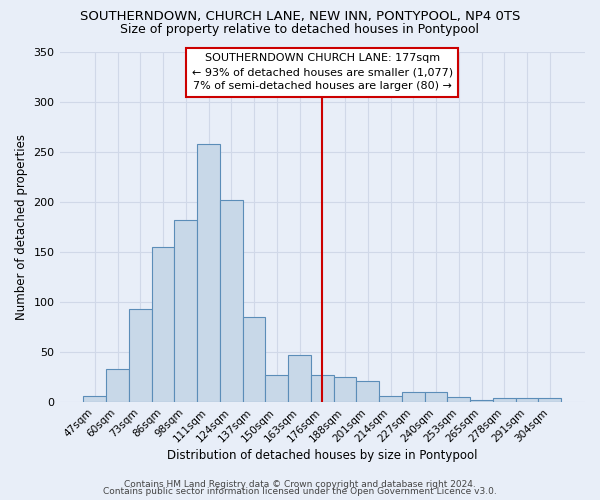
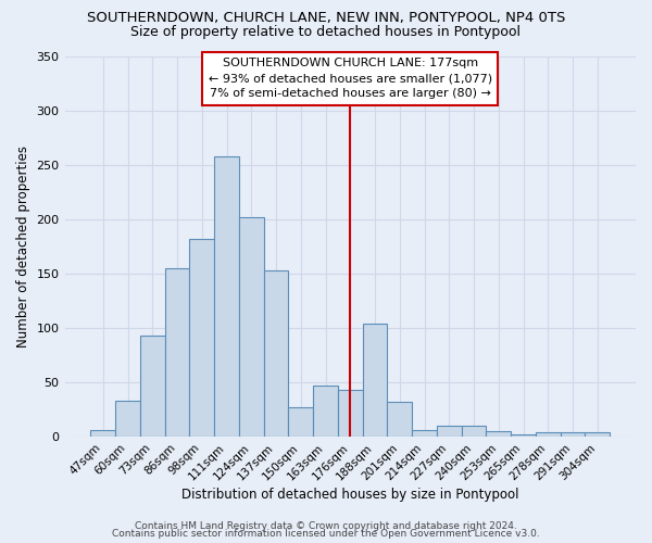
137sqm: 85 -> 153
176sqm: 27 -> 43
188sqm: 25 -> 104
201sqm: 21 -> 32
